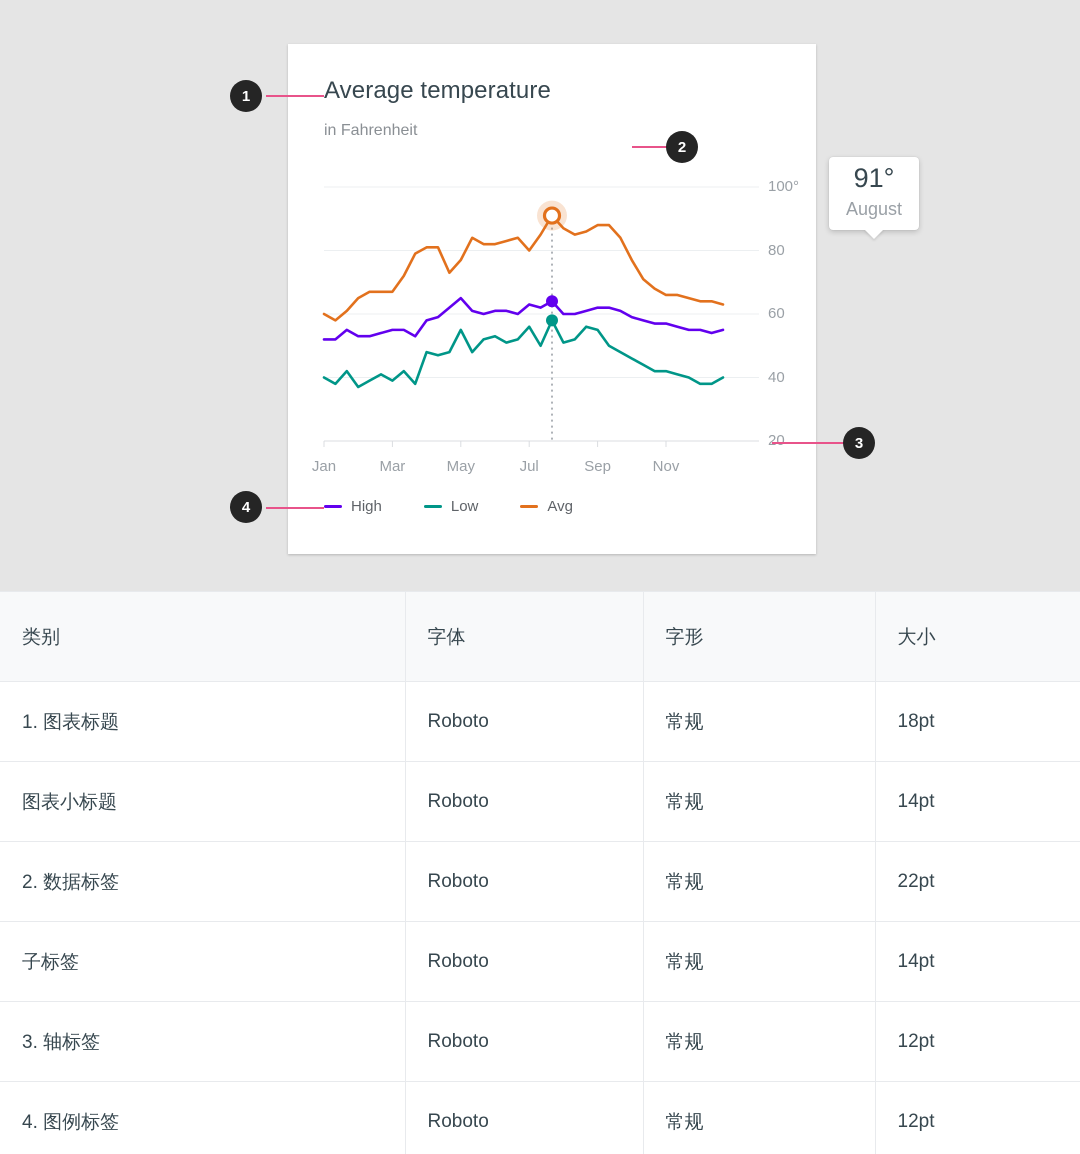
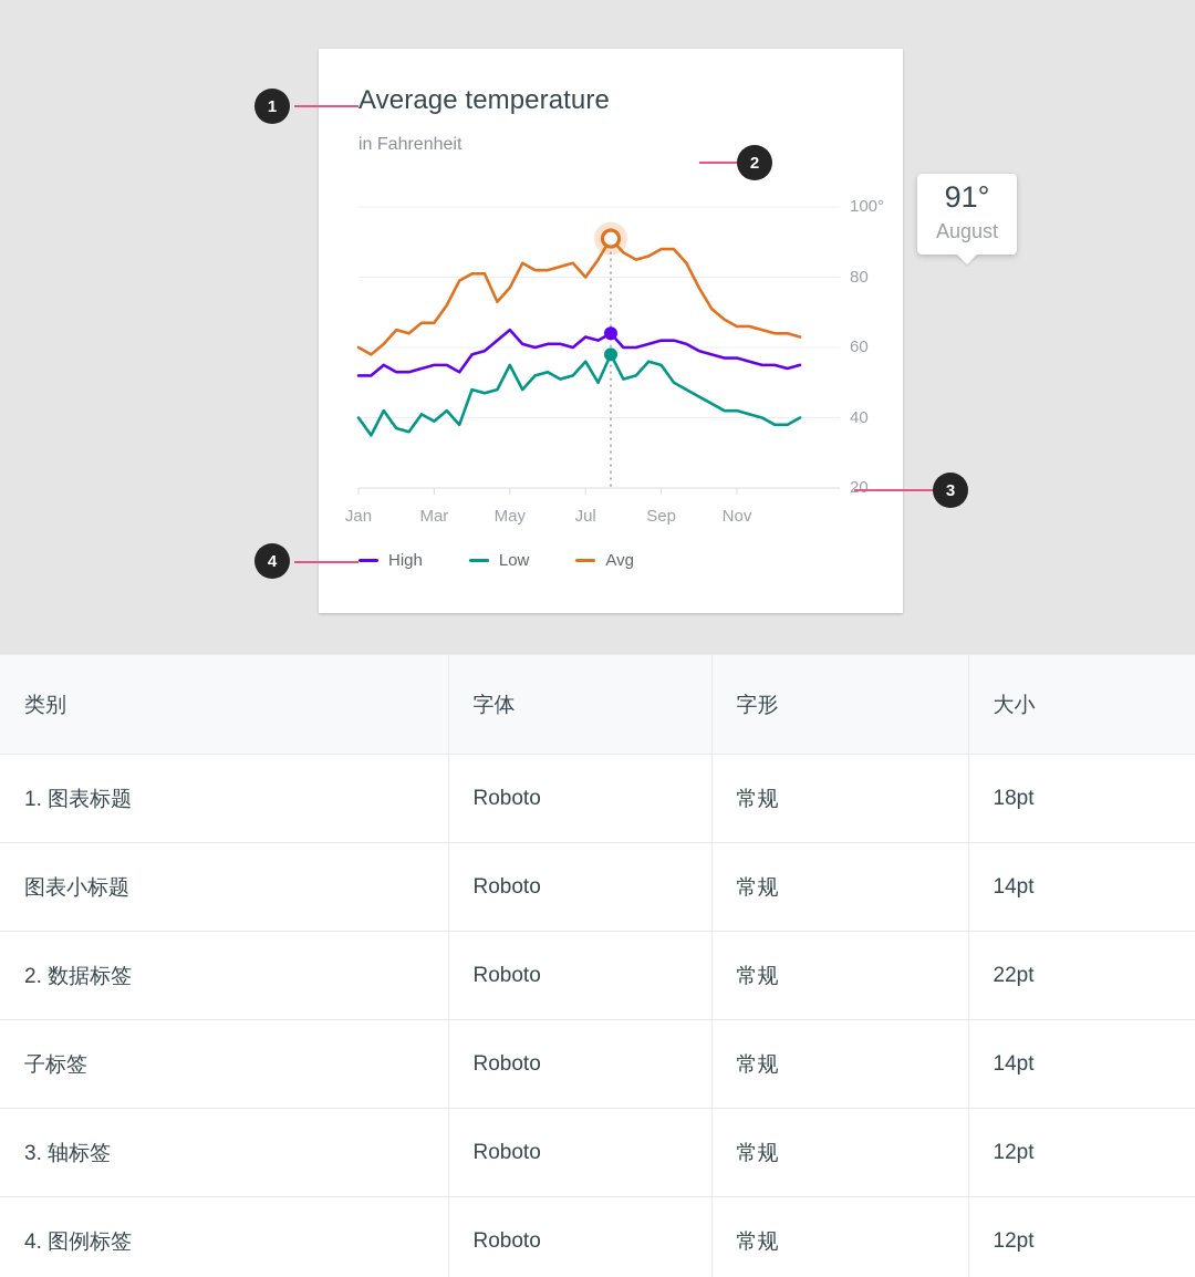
Low/1: 38 -> 35
Avg/4: 67 -> 64
Low/4: 39 -> 36
